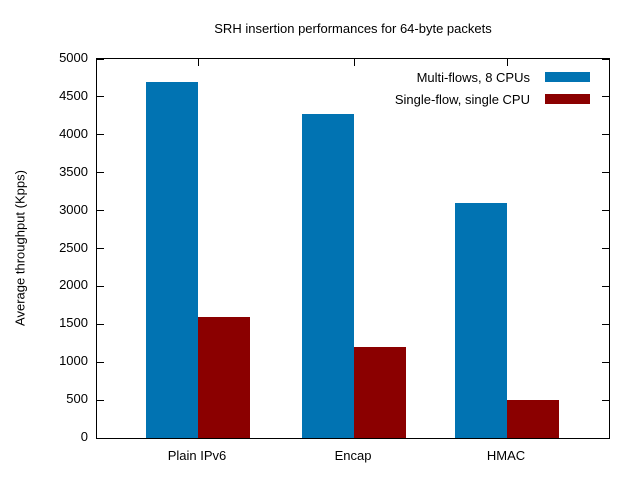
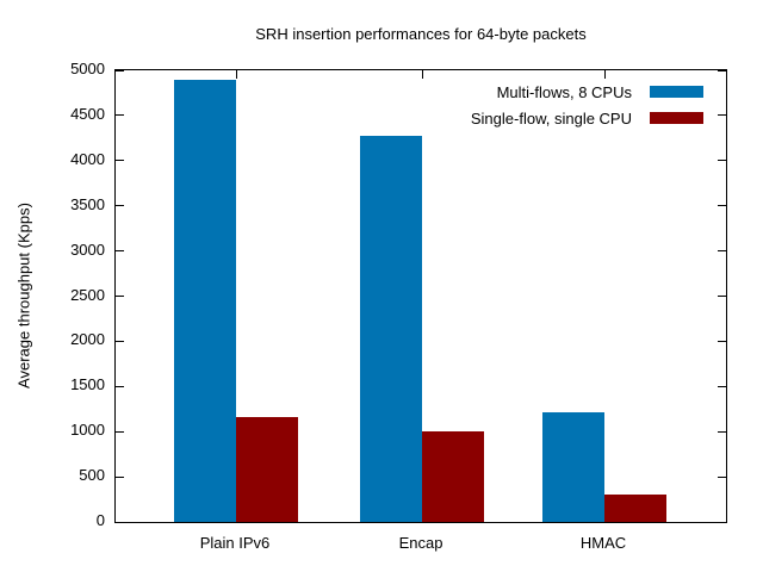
Multi-flows, 8 CPUs/Plain IPv6: 4700 -> 4900
Single-flow, single CPU/Plain IPv6: 1600 -> 1200
Single-flow, single CPU/Encap: 1200 -> 1000
Multi-flows, 8 CPUs/HMAC: 3100 -> 1200
Single-flow, single CPU/HMAC: 500 -> 300
